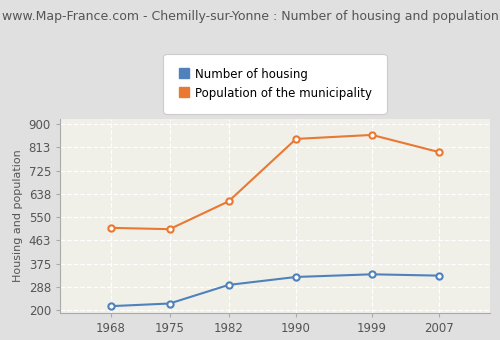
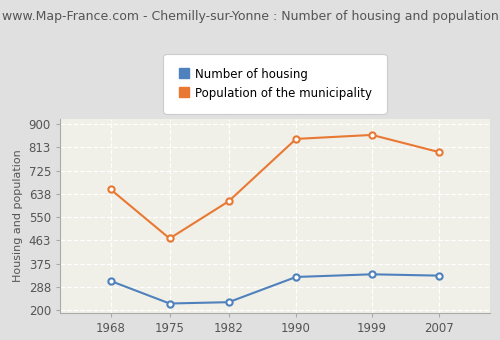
Number of housing/1968: 215 -> 310
Population of the municipality/1968: 510 -> 655
Population of the municipality/1975: 505 -> 470
Number of housing/1982: 295 -> 230
